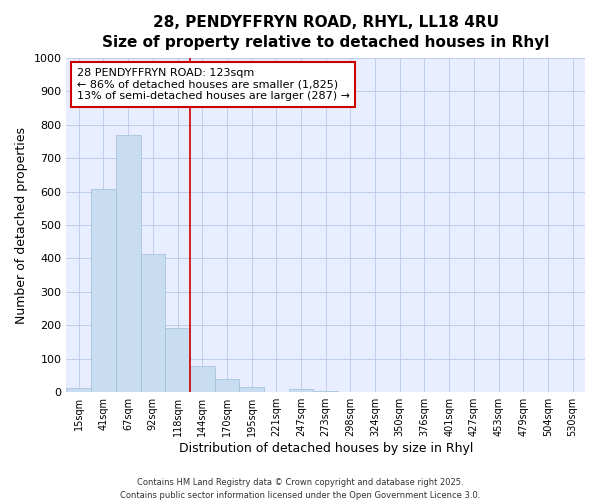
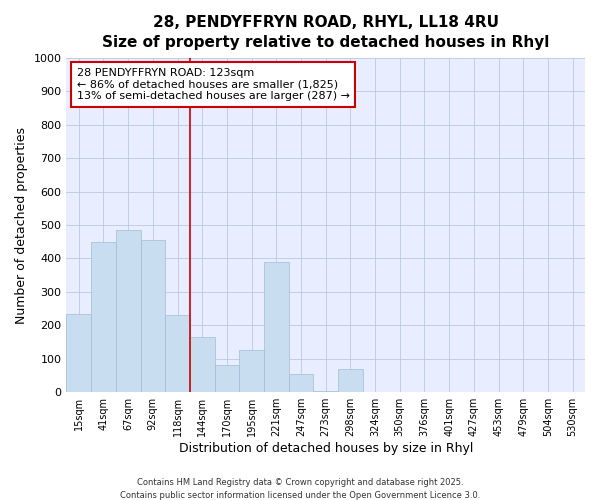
15sqm: 12 -> 235
41sqm: 607 -> 450
67sqm: 770 -> 485
92sqm: 412 -> 455
118sqm: 193 -> 230
144sqm: 78 -> 165
170sqm: 40 -> 80
195sqm: 16 -> 125
221sqm: 2 -> 390
247sqm: 10 -> 55
298sqm: 2 -> 70
